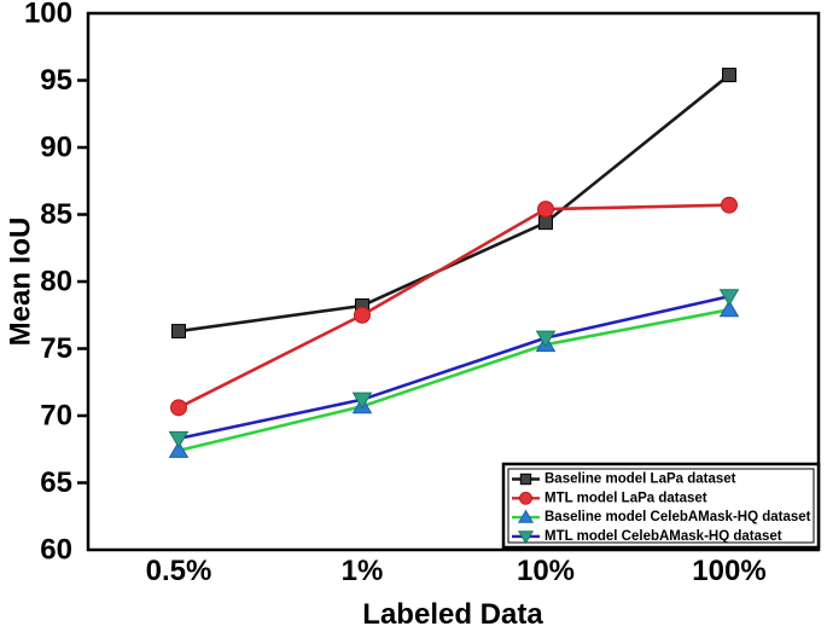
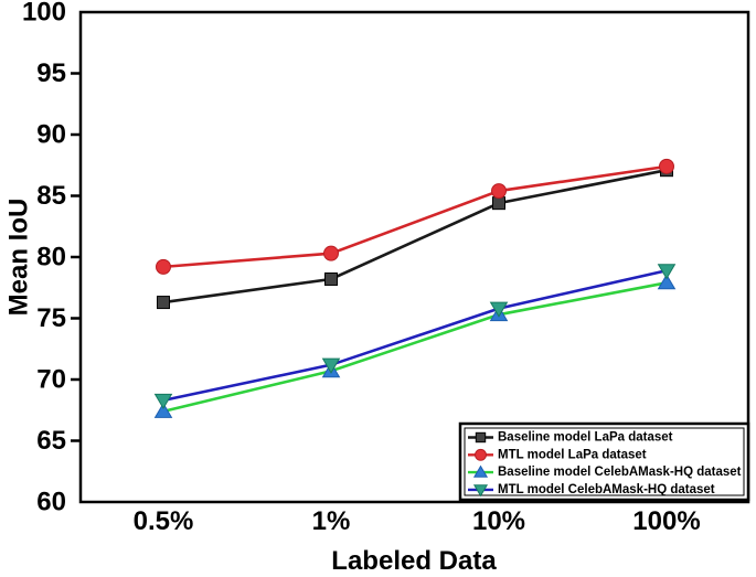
MTL model LaPa dataset/0.5%: 70.6 -> 79.2
MTL model LaPa dataset/1%: 77.5 -> 80.3
Baseline model LaPa dataset/100%: 95.4 -> 87.1
MTL model LaPa dataset/100%: 85.7 -> 87.4
